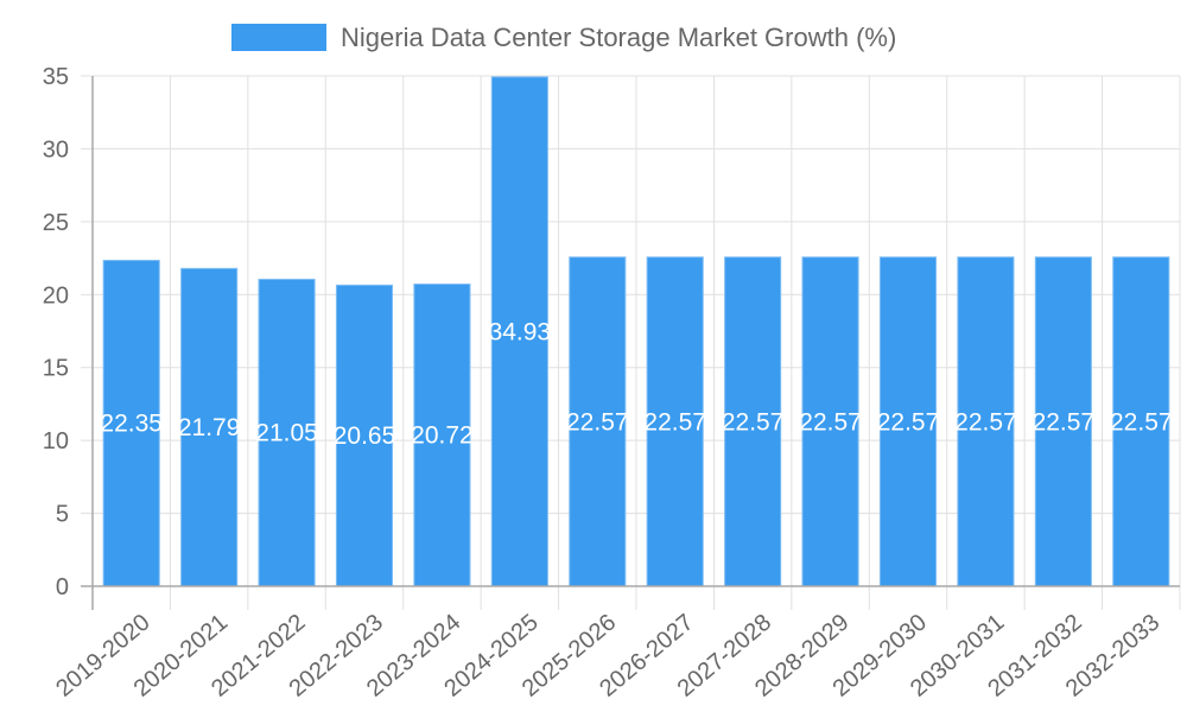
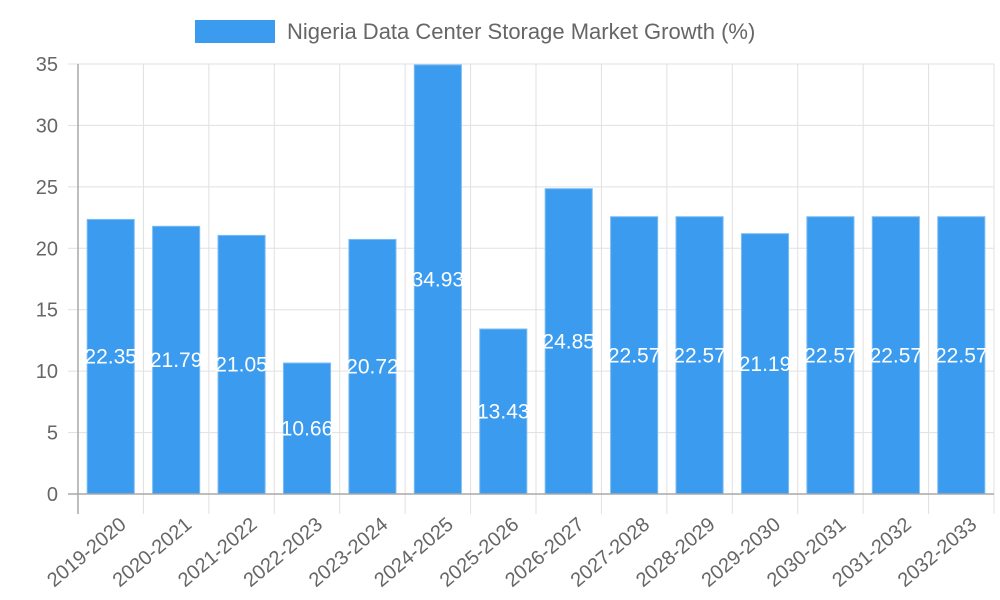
2022-2023: 20.65 -> 10.66
2025-2026: 22.57 -> 13.43
2026-2027: 22.57 -> 24.85
2029-2030: 22.57 -> 21.19
